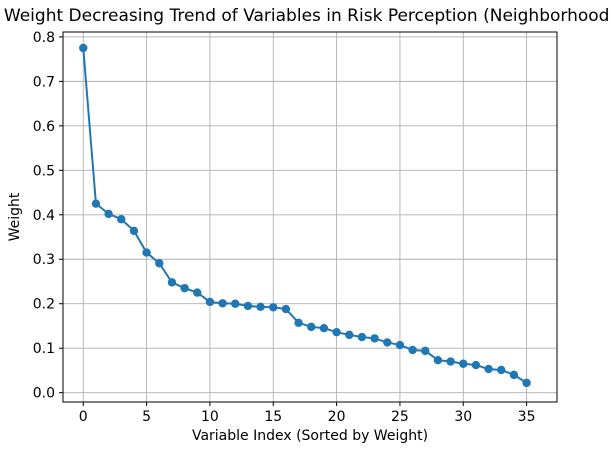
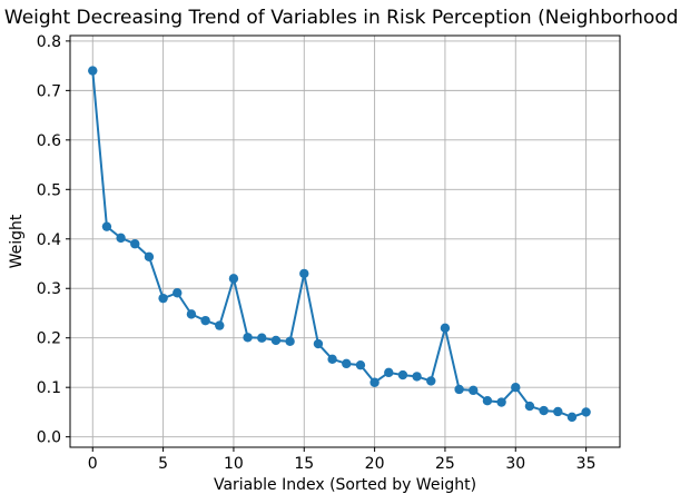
0: 0.78 -> 0.74
5: 0.32 -> 0.28
10: 0.20 -> 0.32
15: 0.19 -> 0.33
20: 0.14 -> 0.11
25: 0.11 -> 0.22
30: 0.07 -> 0.10
35: 0.02 -> 0.05
